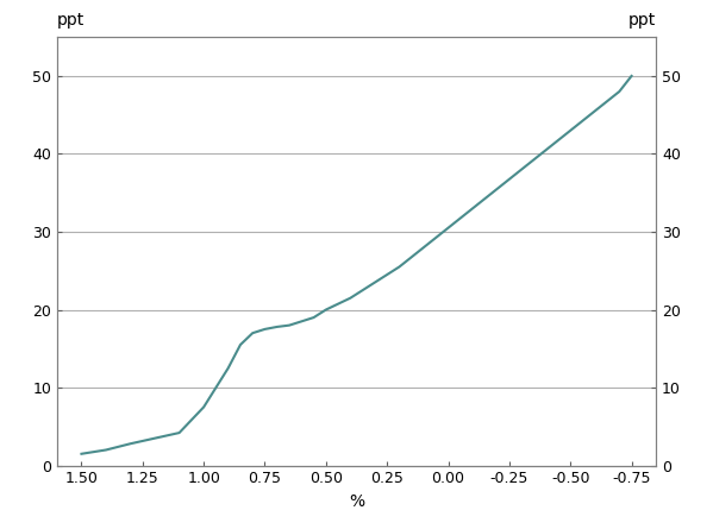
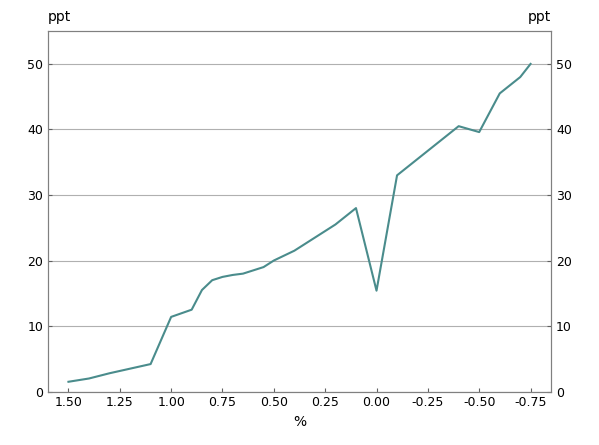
1.00: 7.5 -> 11.4
0.00: 30.5 -> 15.4
-0.50: 43.0 -> 39.6
